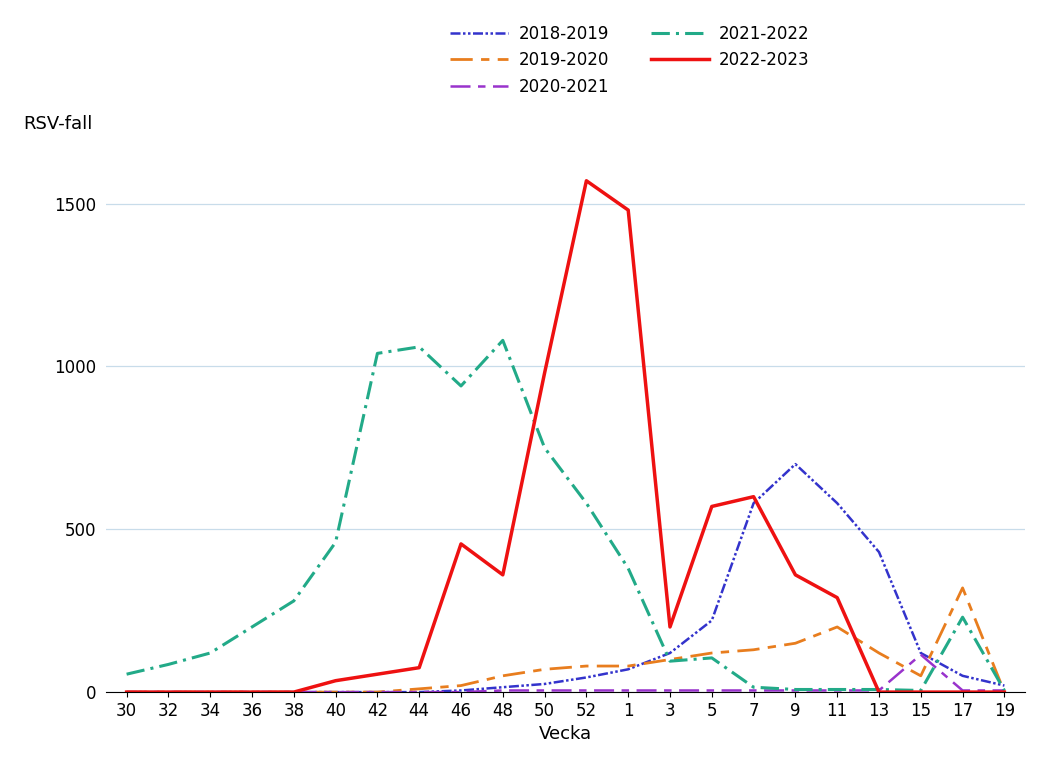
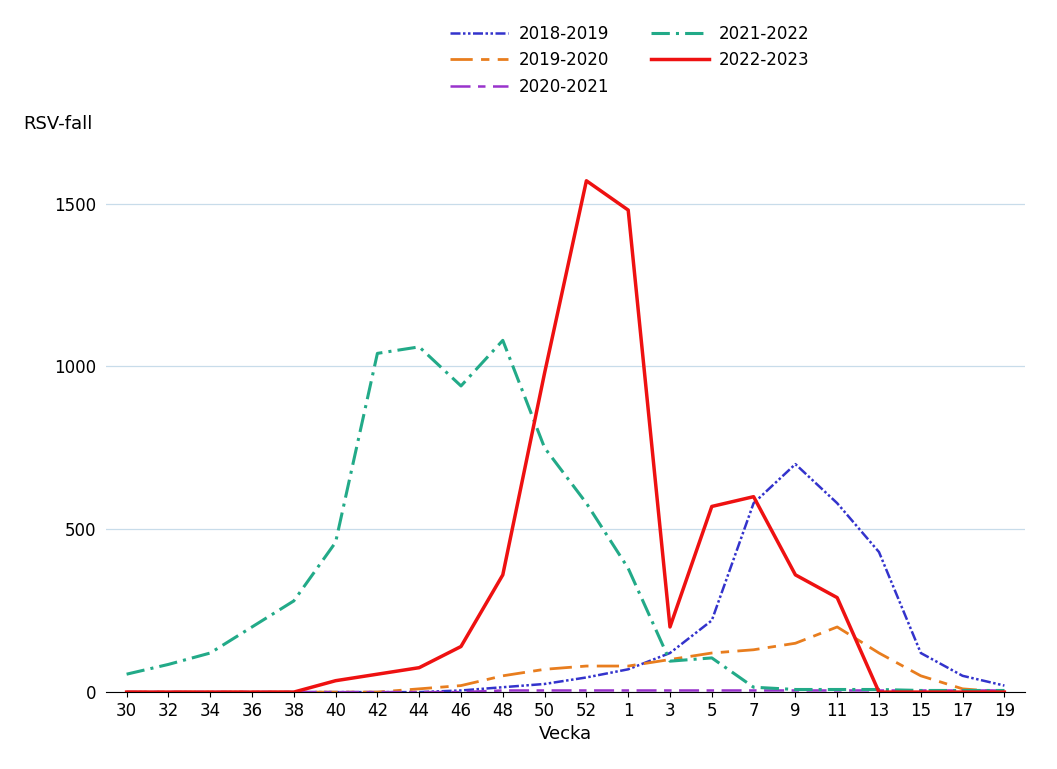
2022-2023/46: 455 -> 140
2020-2021/15: 115 -> 5
2019-2020/17: 320 -> 10
2021-2022/17: 230 -> 5
